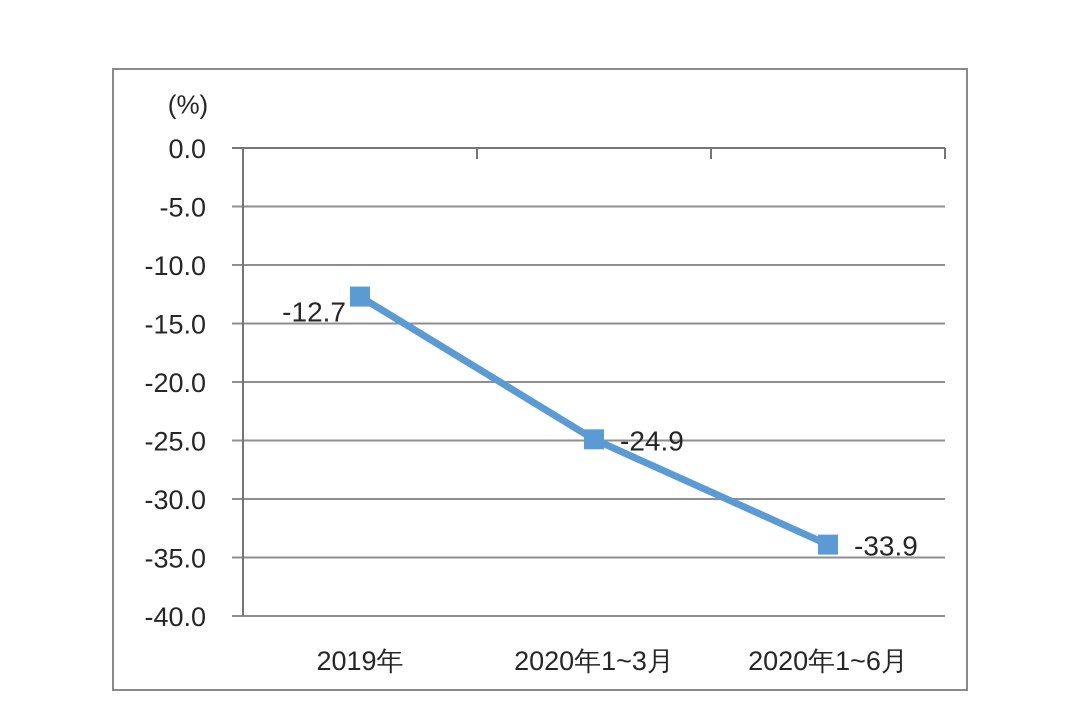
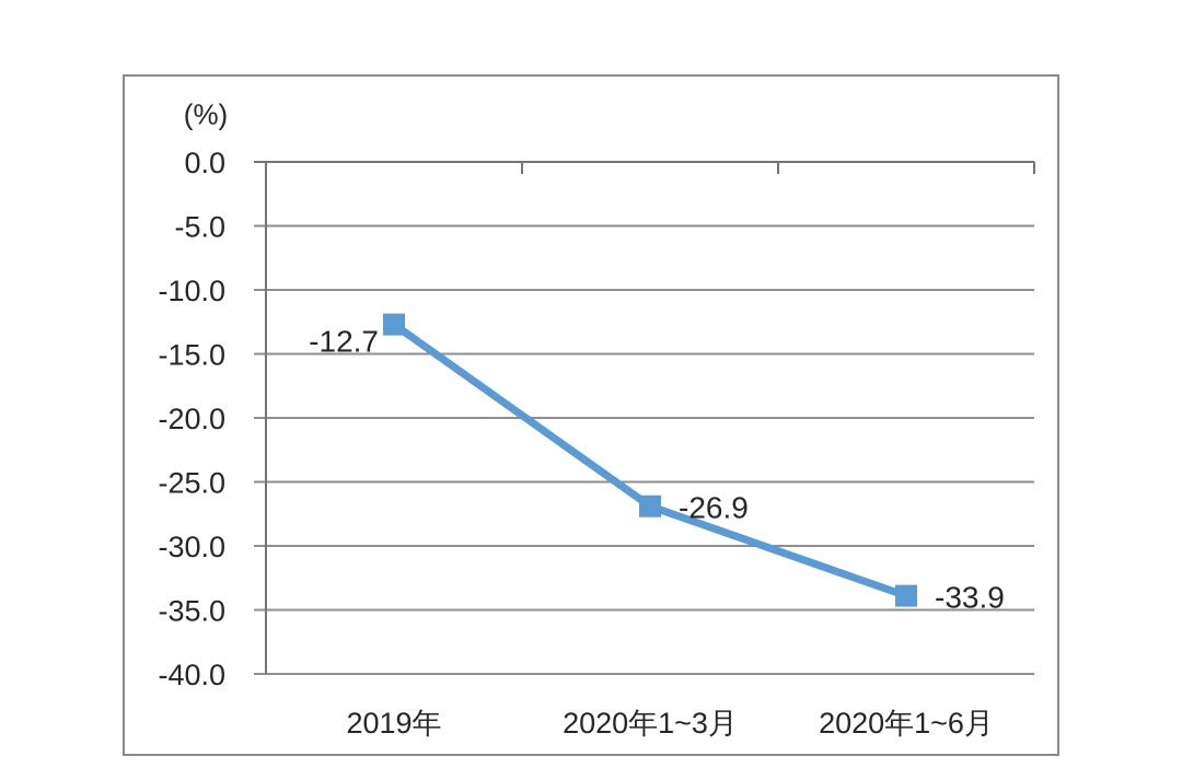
2020年1~3月: -24.9 -> -26.9
